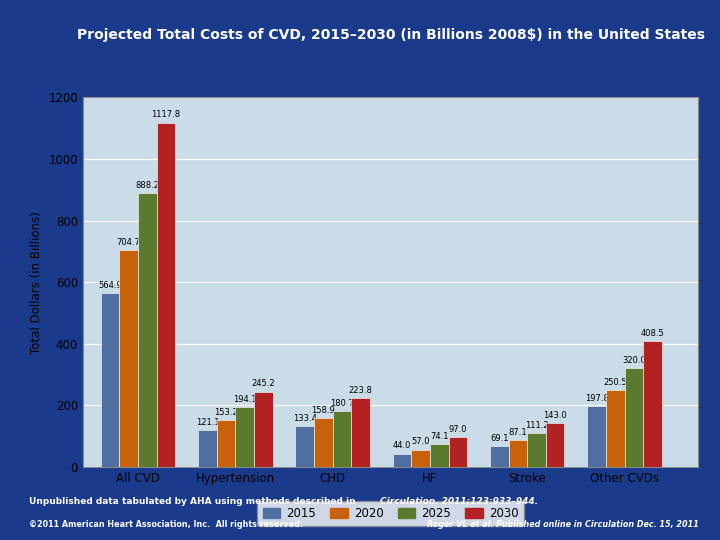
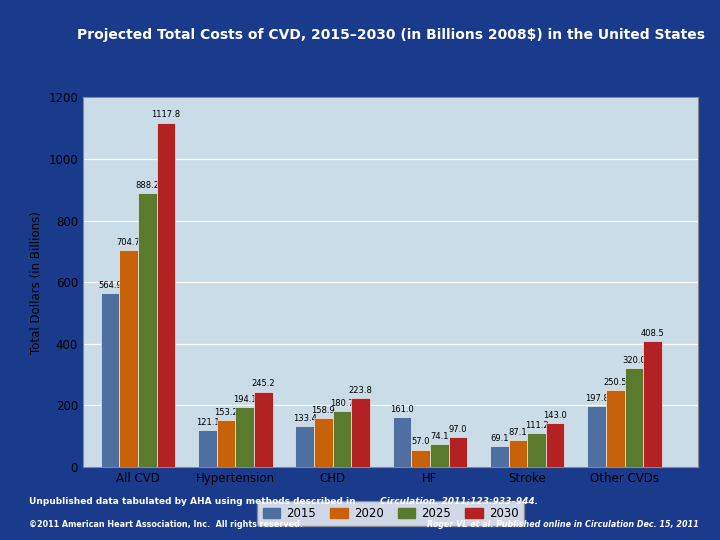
2015/HF: 44.0 -> 161.0
